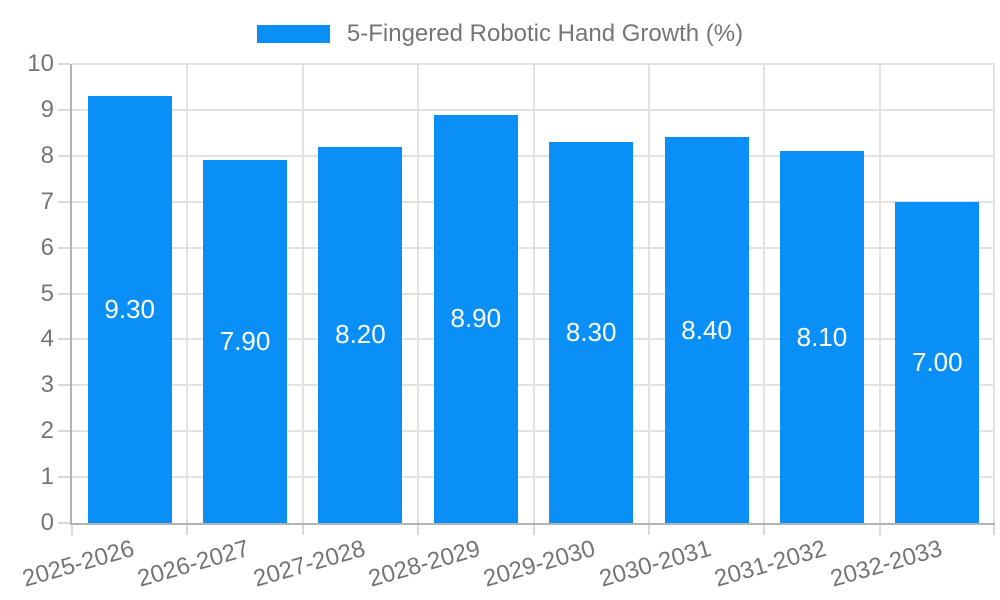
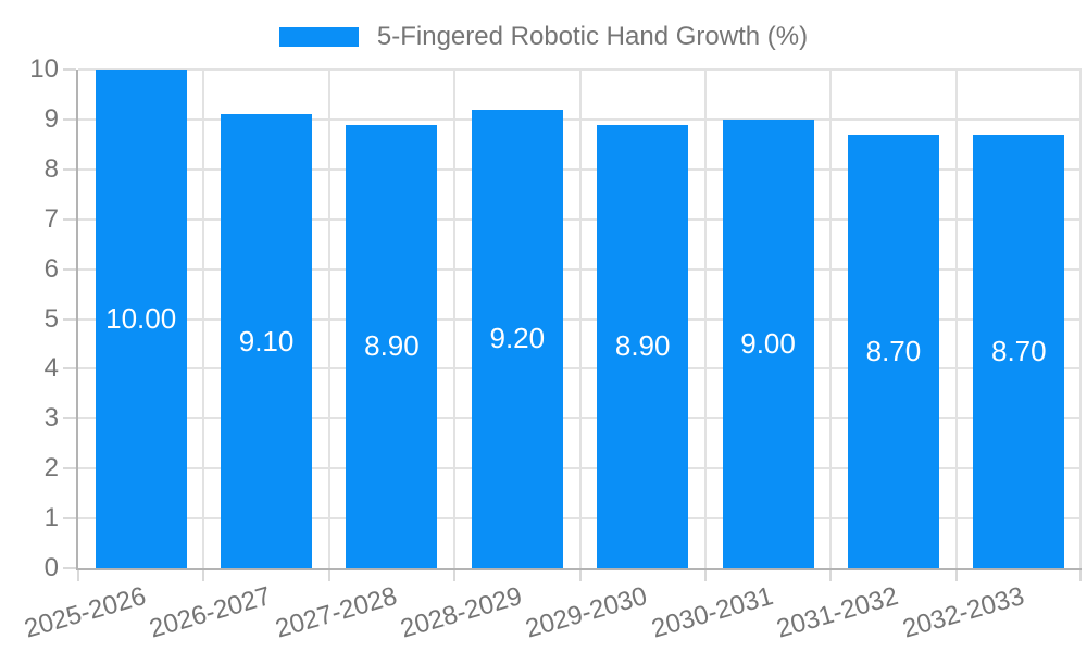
2025-2026: 9.30 -> 10.00
2026-2027: 7.90 -> 9.10
2027-2028: 8.20 -> 8.90
2028-2029: 8.90 -> 9.20
2029-2030: 8.30 -> 8.90
2030-2031: 8.40 -> 9.00
2031-2032: 8.10 -> 8.70
2032-2033: 7.00 -> 8.70
